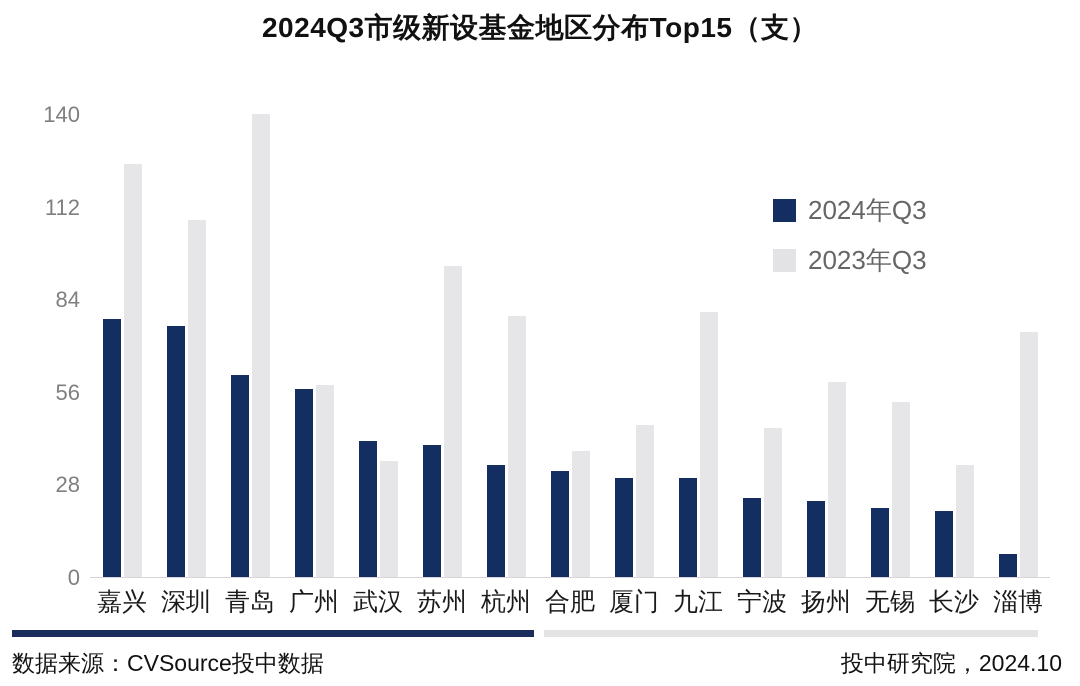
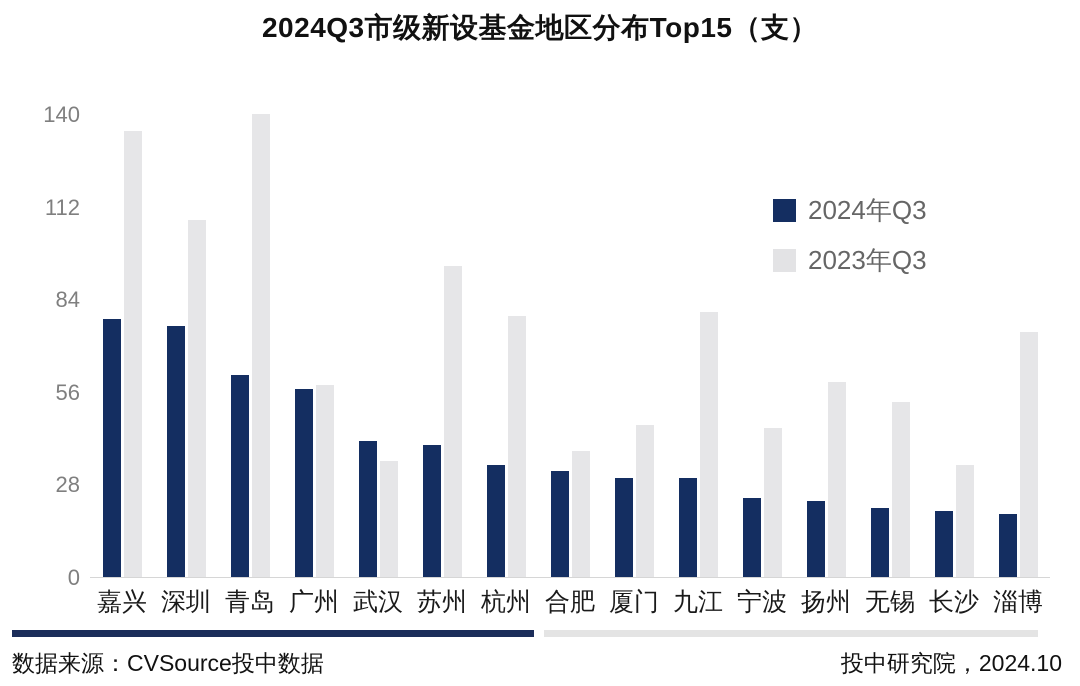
2023年Q3/嘉兴: 125 -> 135
2024年Q3/淄博: 7 -> 19
